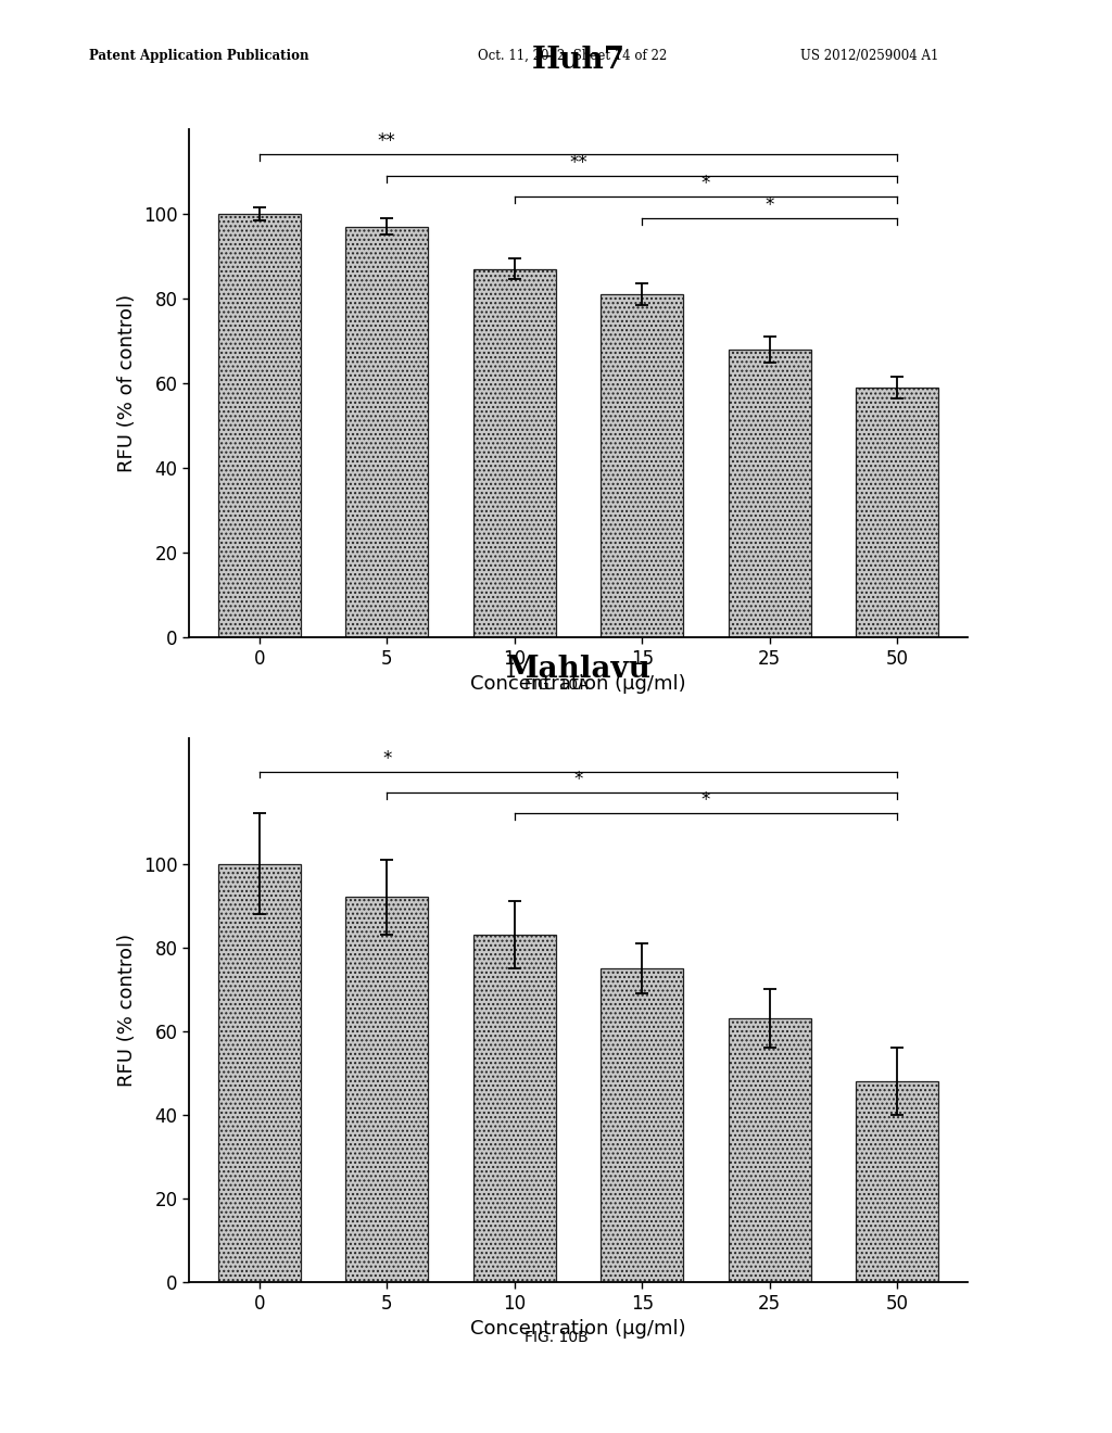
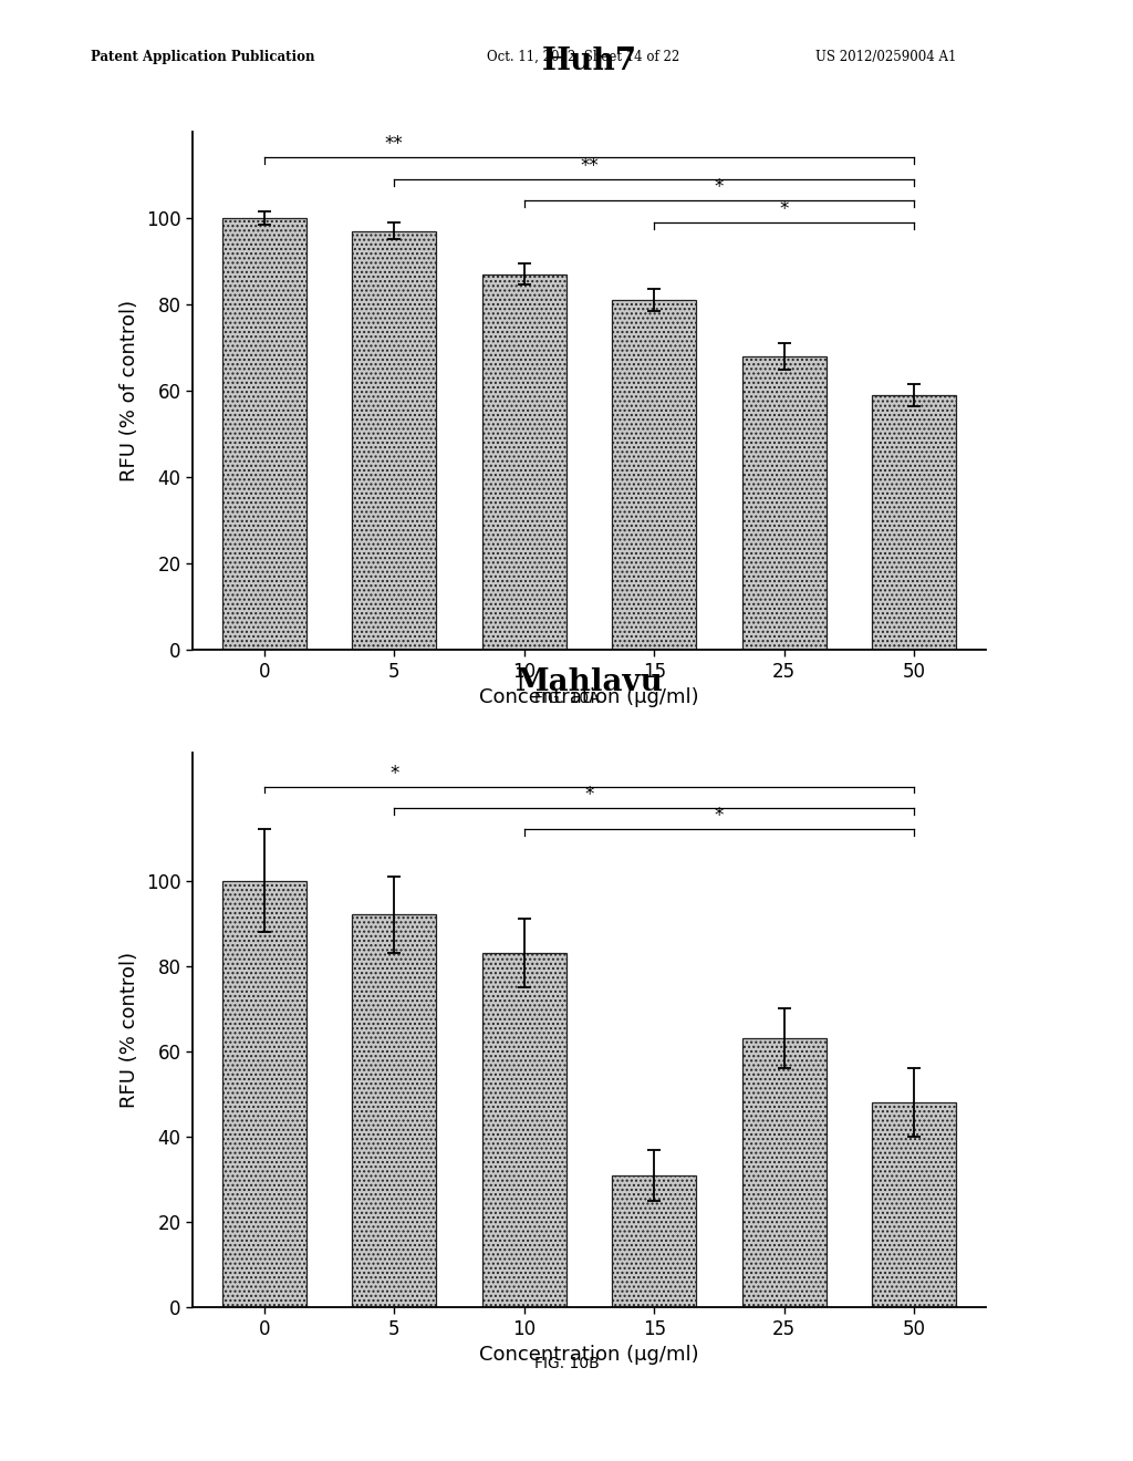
15: 75 -> 31
